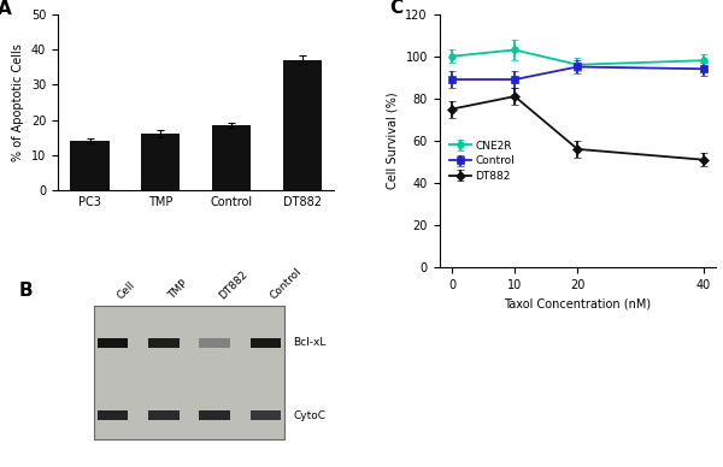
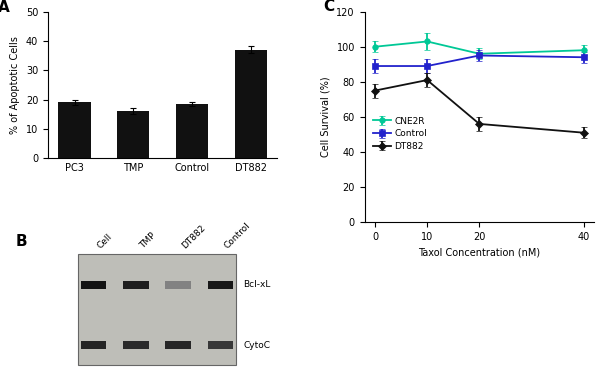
PC3: 14.0 -> 19.0
